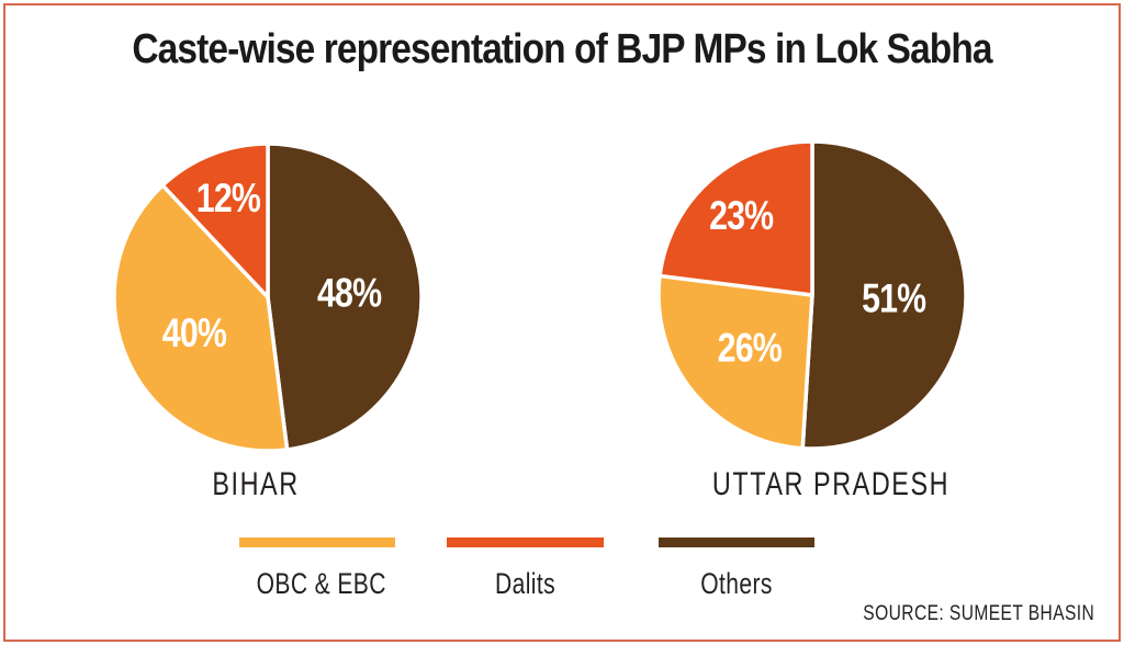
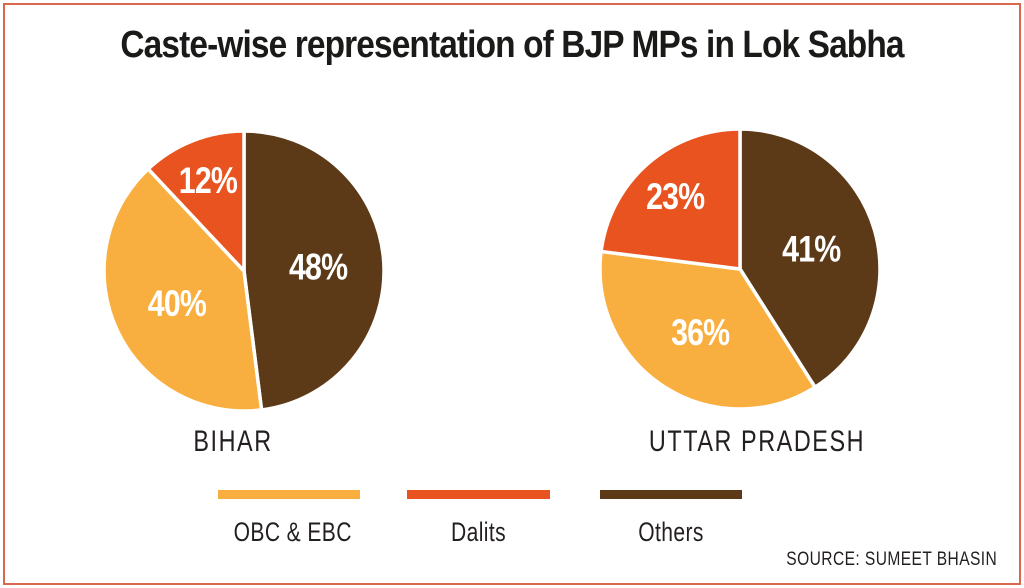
UTTAR PRADESH/Others: 51% -> 41%
UTTAR PRADESH/OBC & EBC: 26% -> 36%
